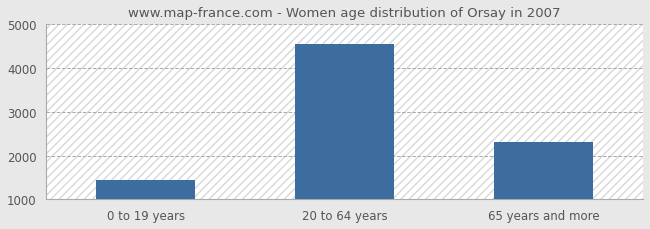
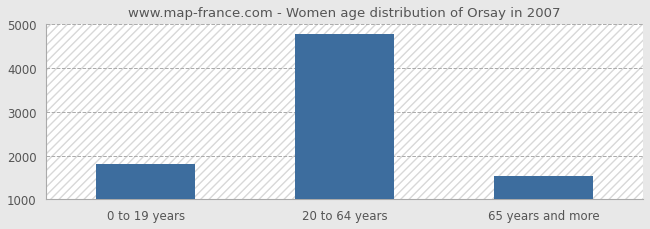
0 to 19 years: 1450 -> 1800
20 to 64 years: 4550 -> 4780
65 years and more: 2300 -> 1530
